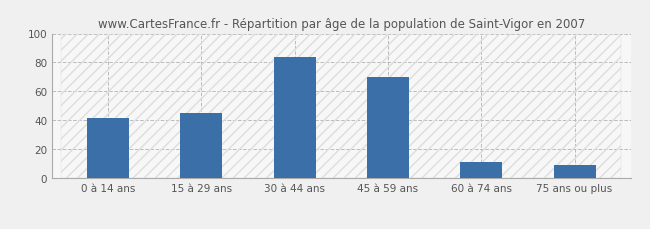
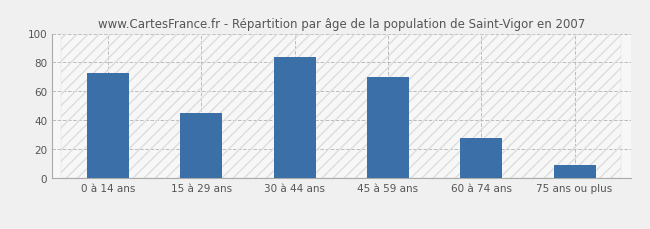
0 à 14 ans: 42 -> 73
60 à 74 ans: 11 -> 28
